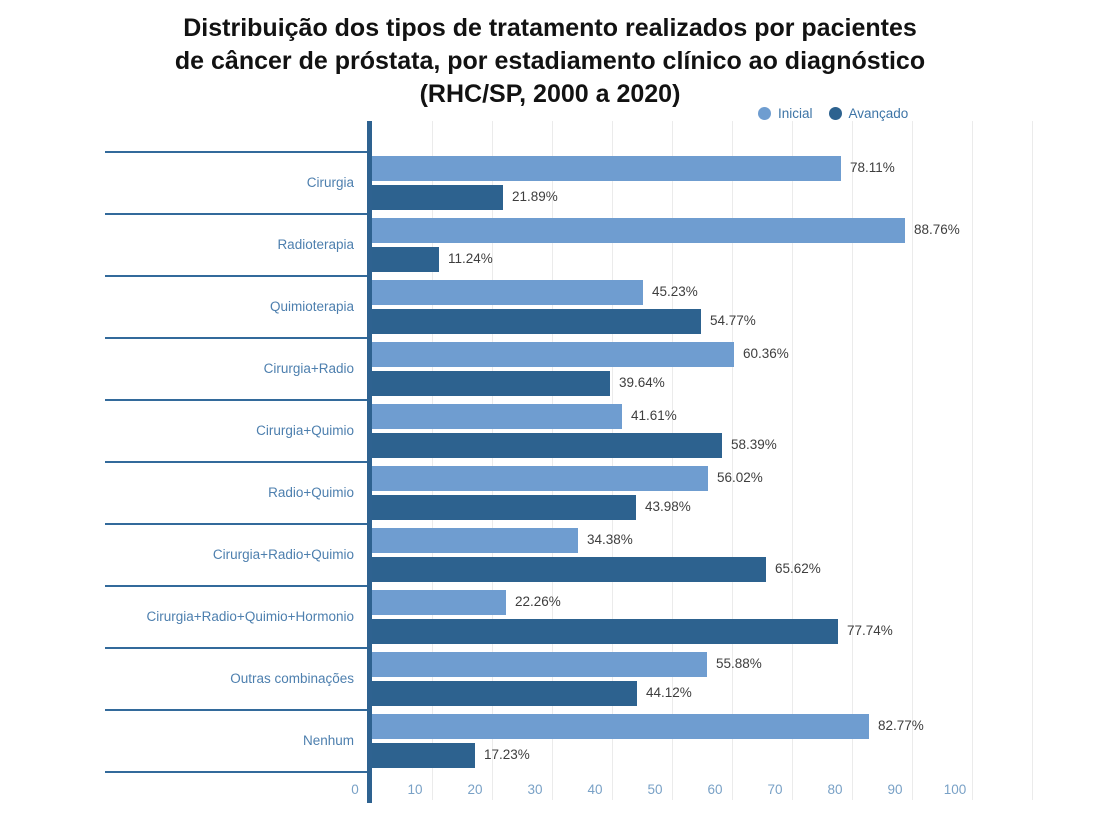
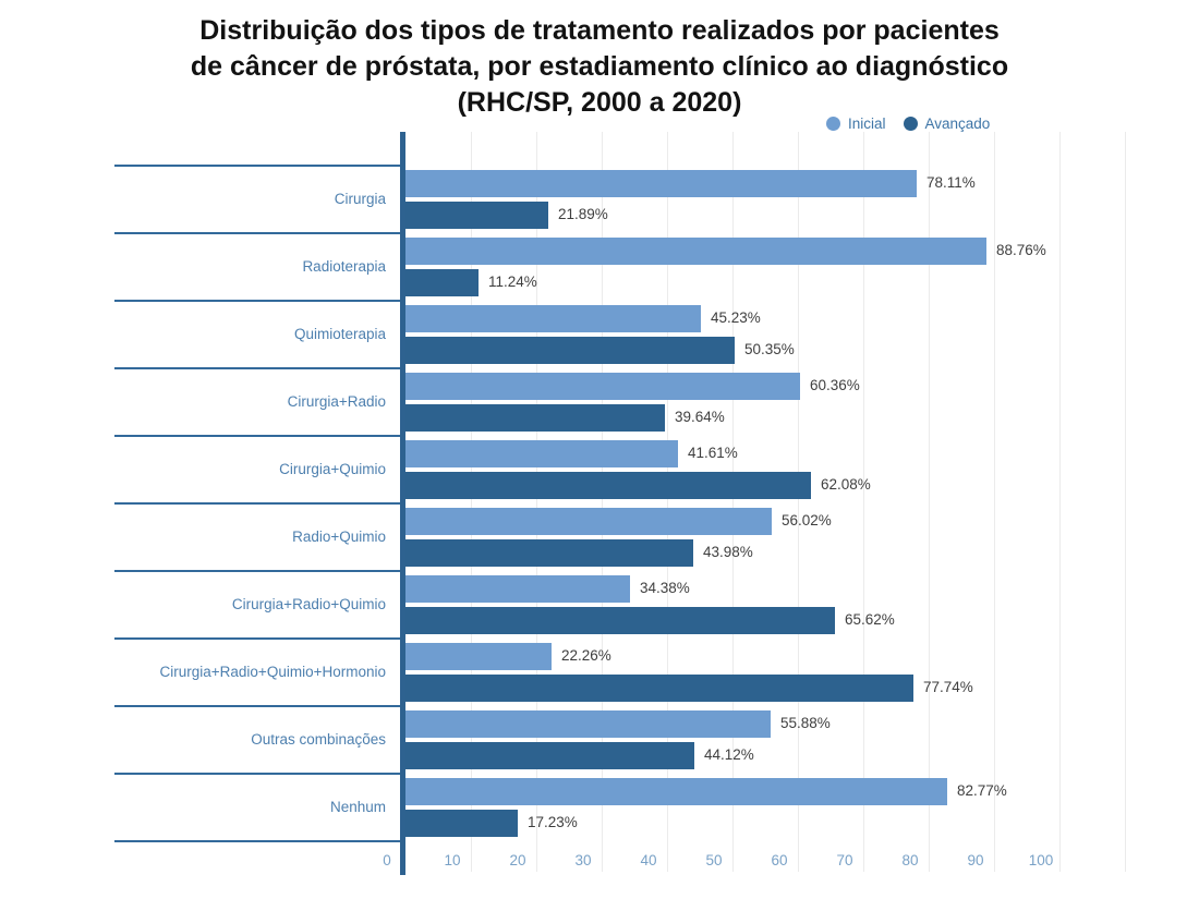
Avançado/Quimioterapia: 54.77% -> 50.35%
Avançado/Cirurgia+Quimio: 58.39% -> 62.08%
